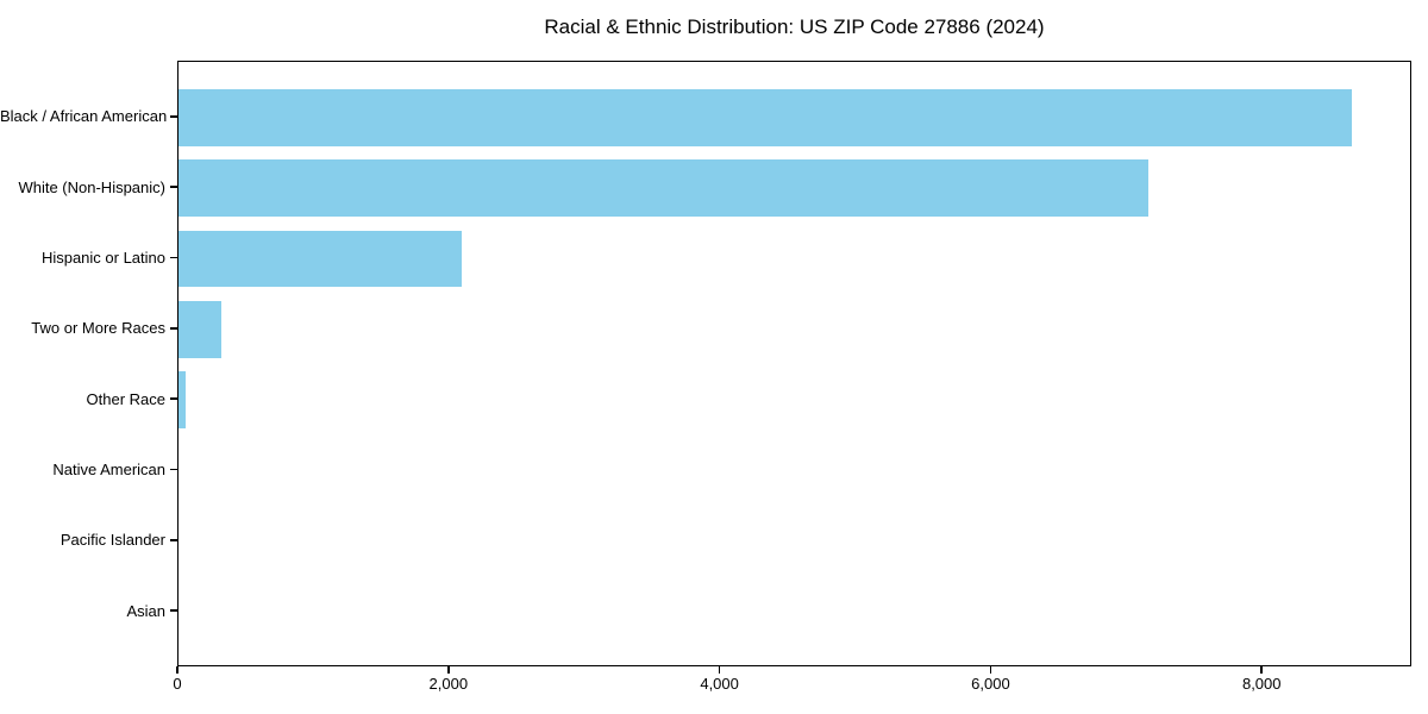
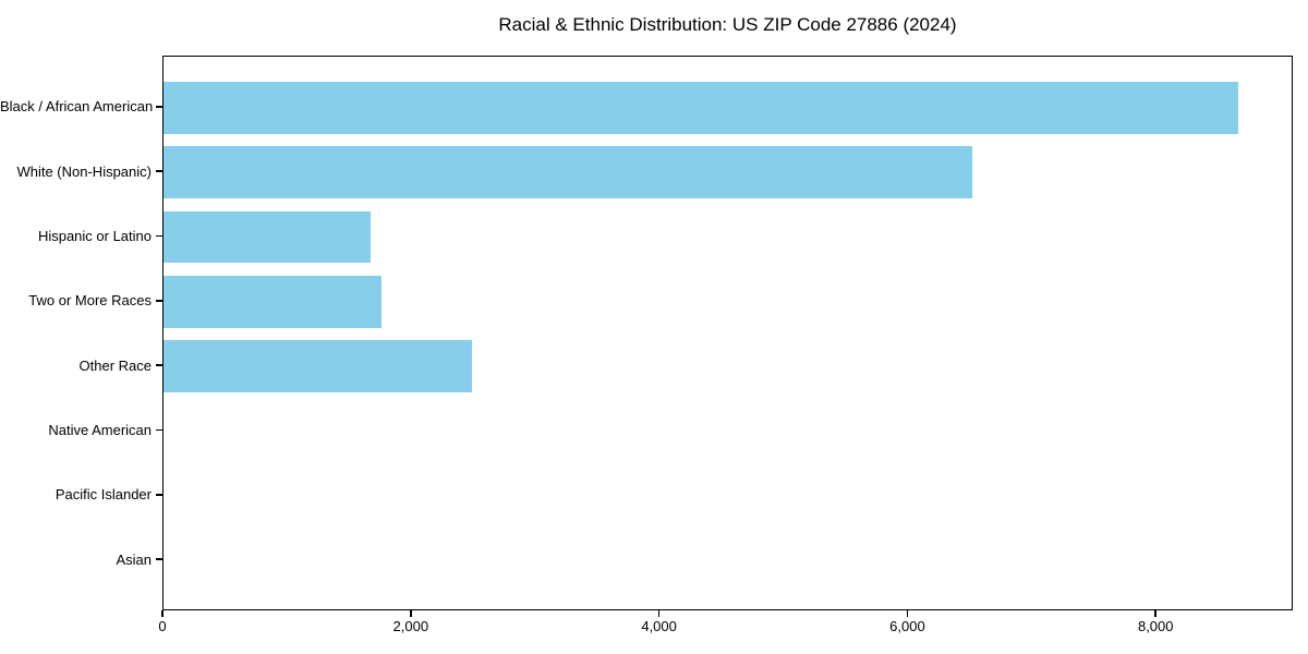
White (Non-Hispanic): 7170 -> 6530
Hispanic or Latino: 2090 -> 1670
Two or More Races: 320 -> 1760
Other Race: 50 -> 2490
